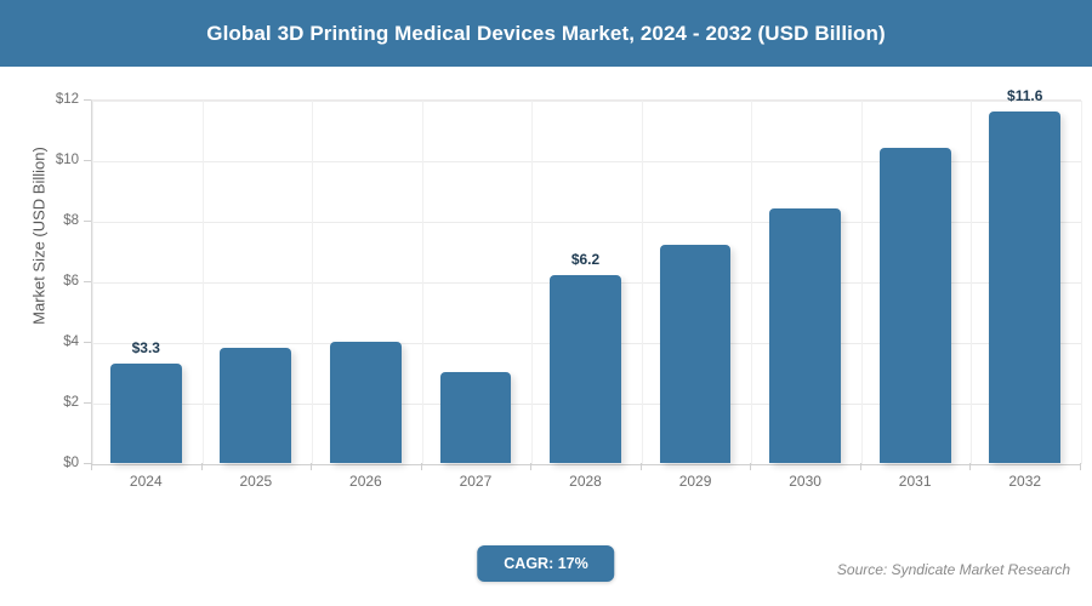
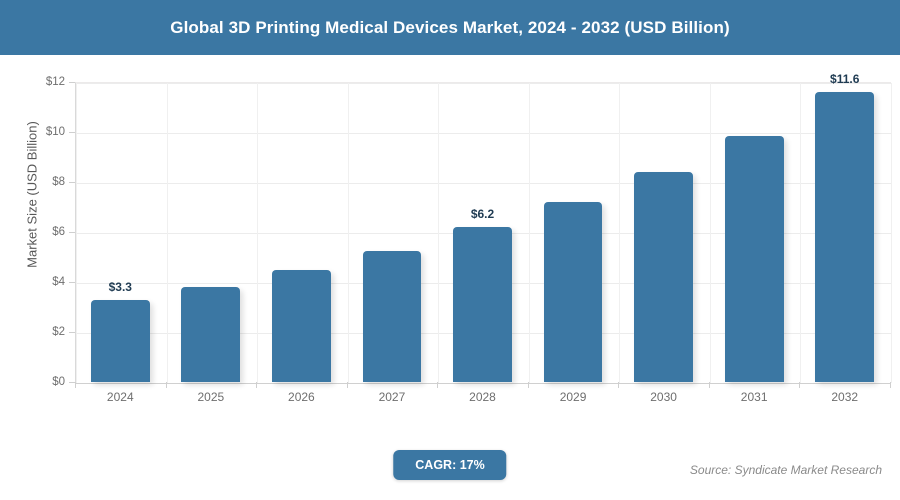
2026: $4.0 -> $4.5
2027: $3.0 -> $5.2
2031: $10.4 -> $9.8
